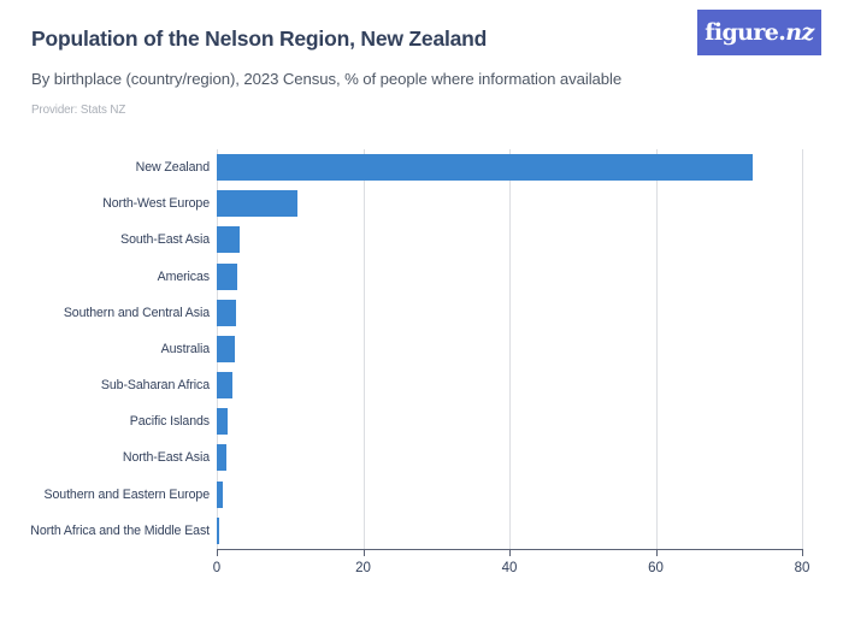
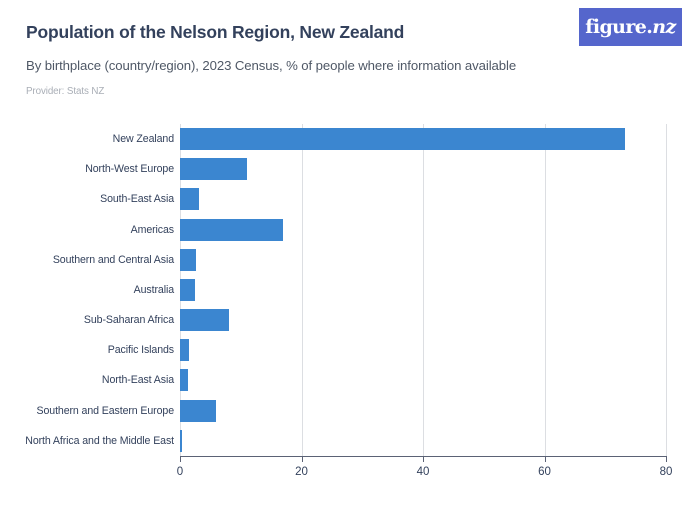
Americas: 3 -> 17
Sub-Saharan Africa: 2 -> 8
Southern and Eastern Europe: 1 -> 6
